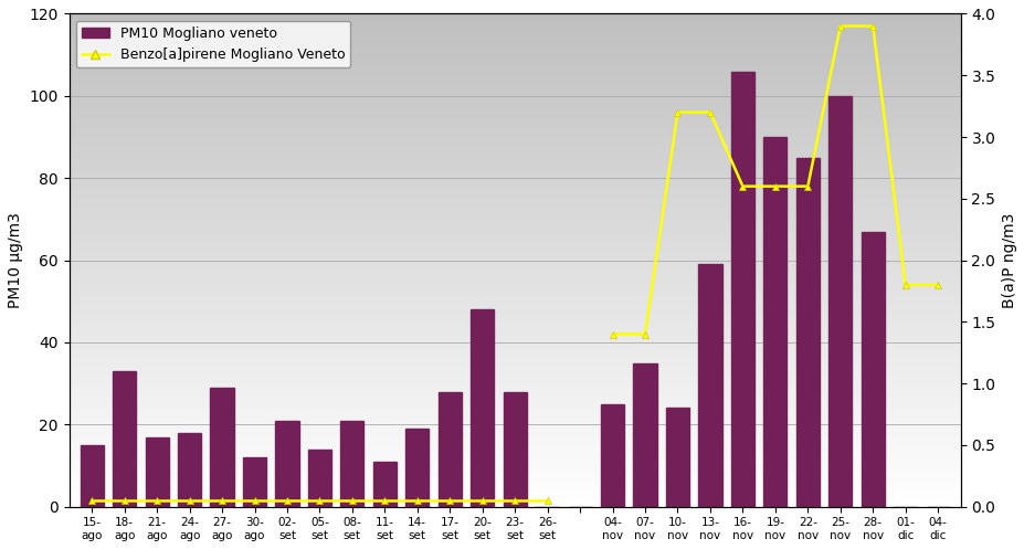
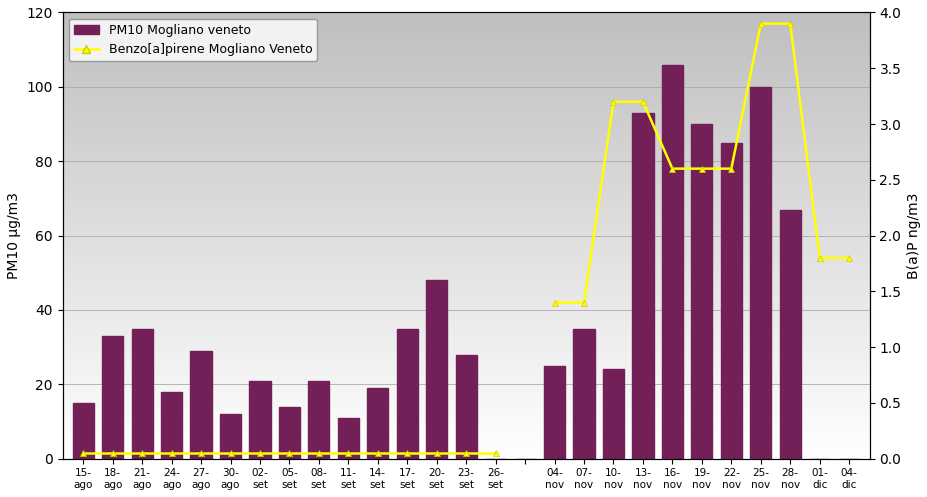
PM10 Mogliano veneto/21- ago: 17 -> 35
PM10 Mogliano veneto/17- set: 28 -> 35
PM10 Mogliano veneto/13- nov: 59 -> 93
